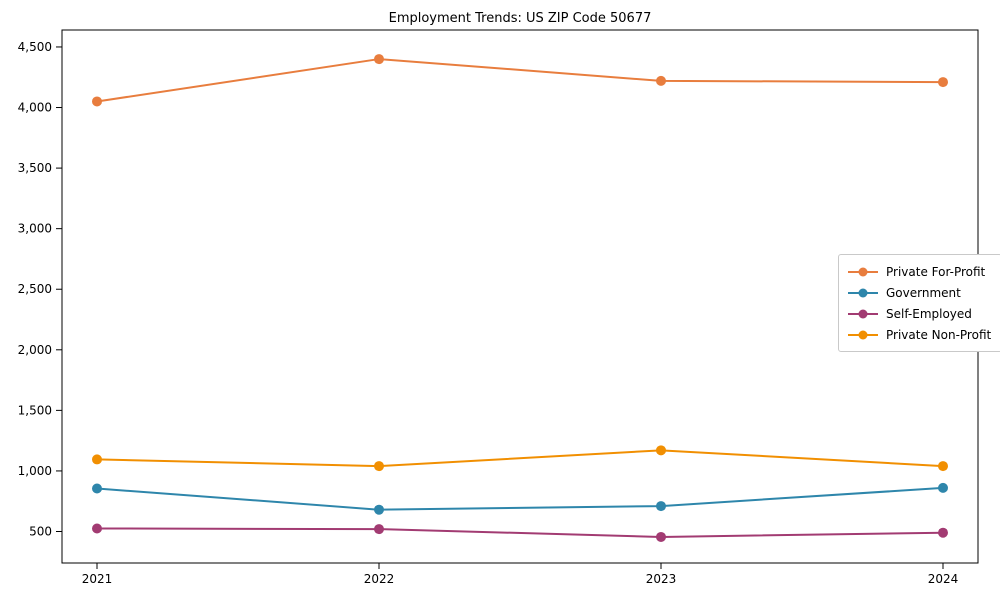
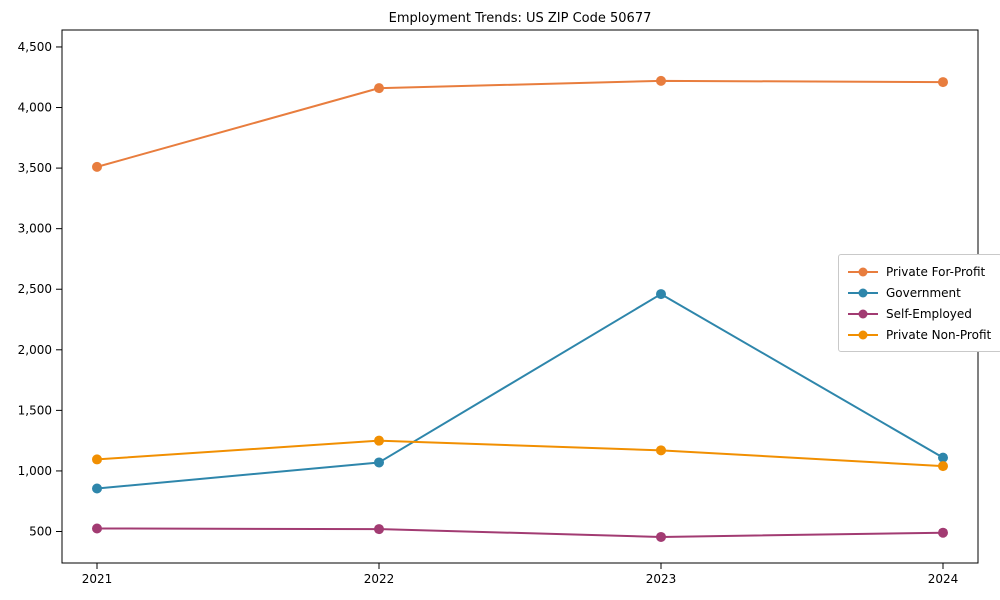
Private For-Profit/2021: 4050 -> 3510
Private For-Profit/2022: 4400 -> 4160
Government/2022: 680 -> 1070
Private Non-Profit/2022: 1040 -> 1250
Government/2023: 710 -> 2460
Government/2024: 860 -> 1110
